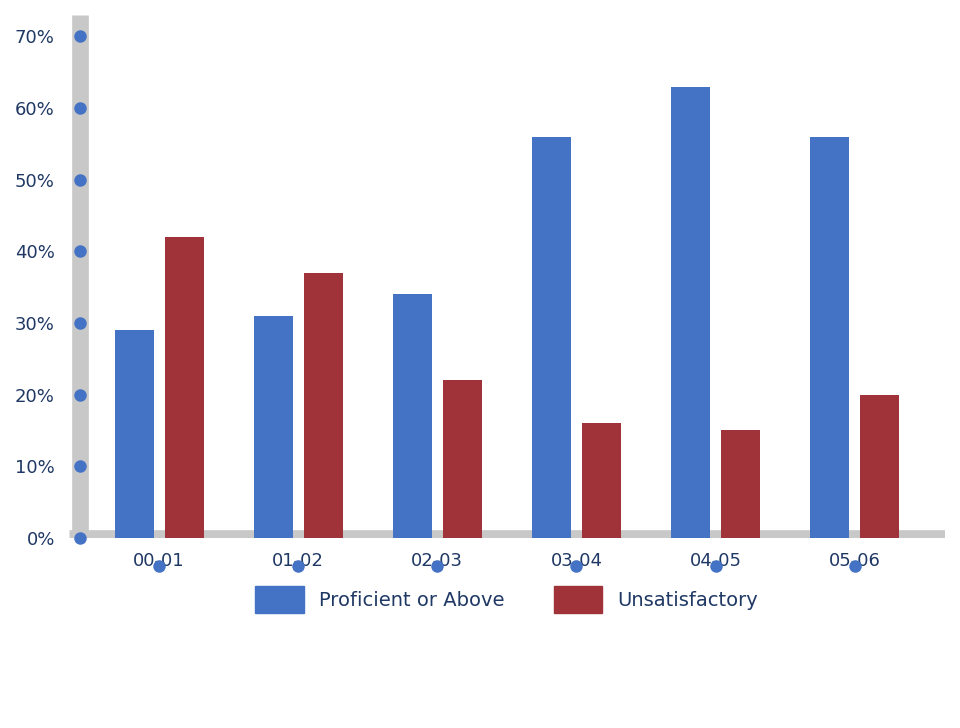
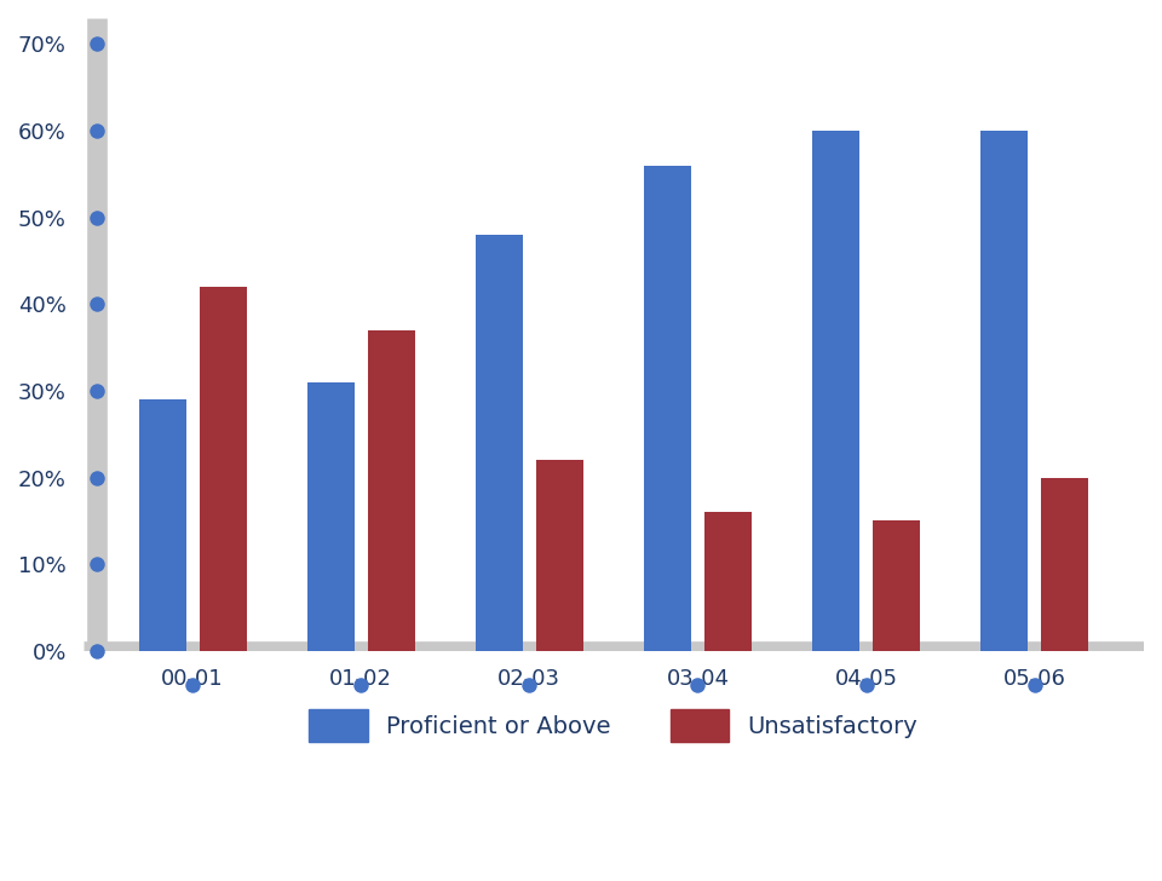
Proficient or Above/02-03: 34% -> 48%
Proficient or Above/04-05: 63% -> 60%
Proficient or Above/05-06: 56% -> 60%
